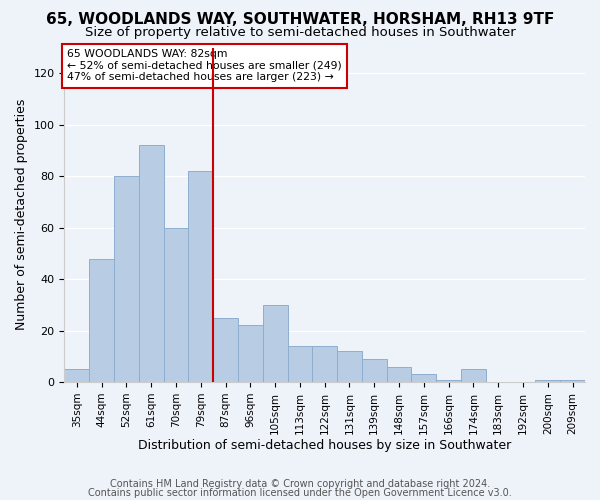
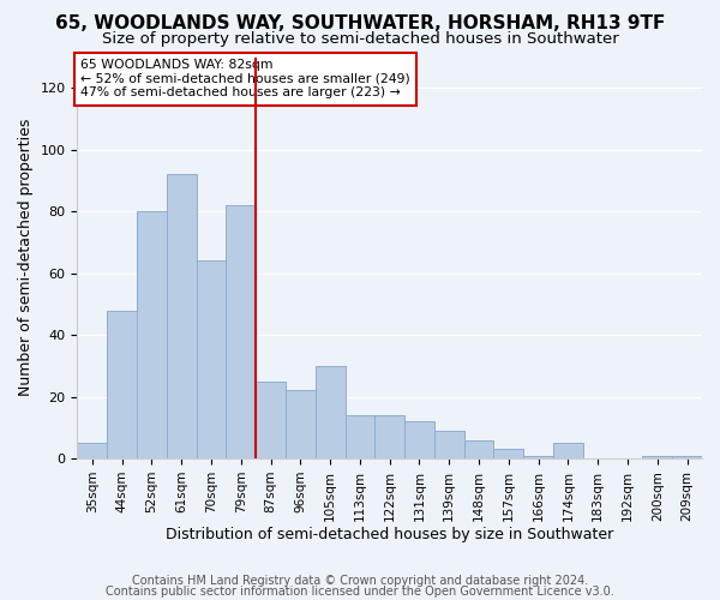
70sqm: 60 -> 64
